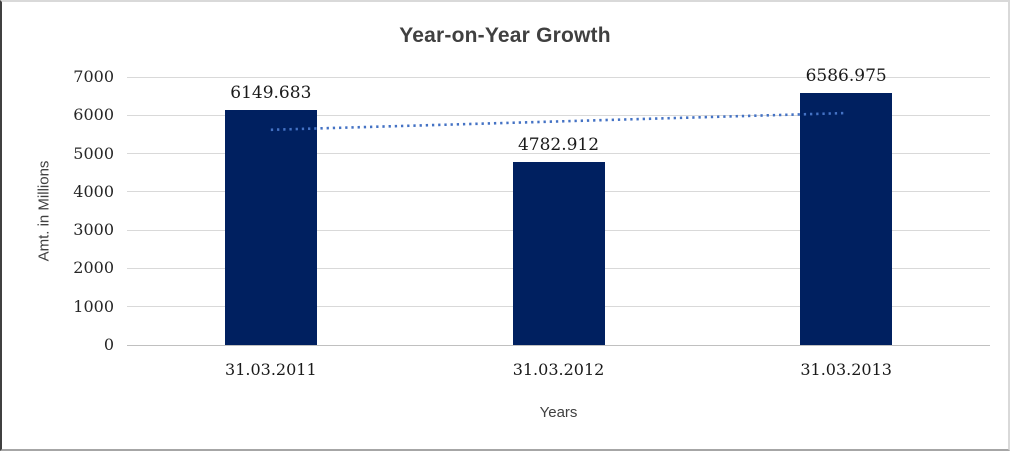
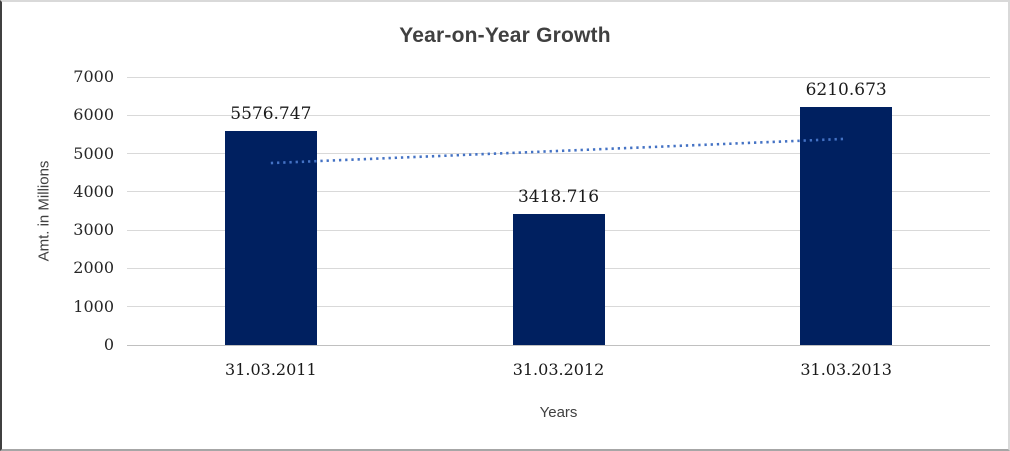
31.03.2011: 6149.683 -> 5576.747
31.03.2012: 4782.912 -> 3418.716
31.03.2013: 6586.975 -> 6210.673
